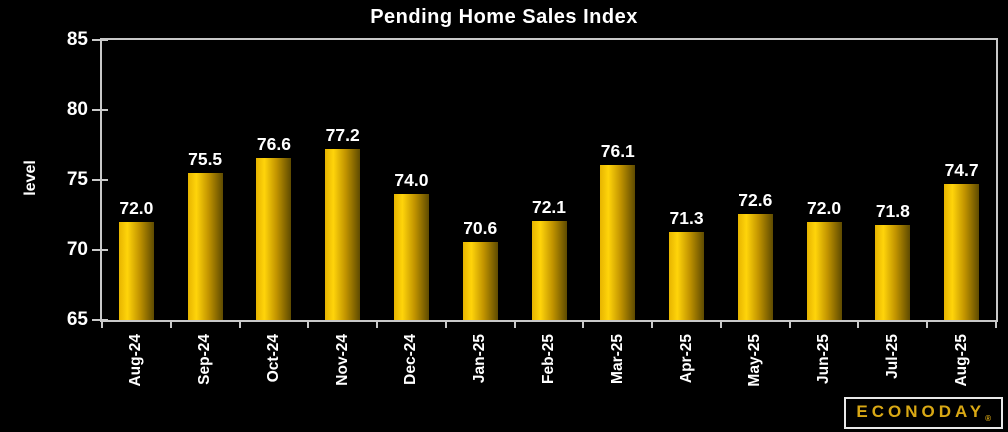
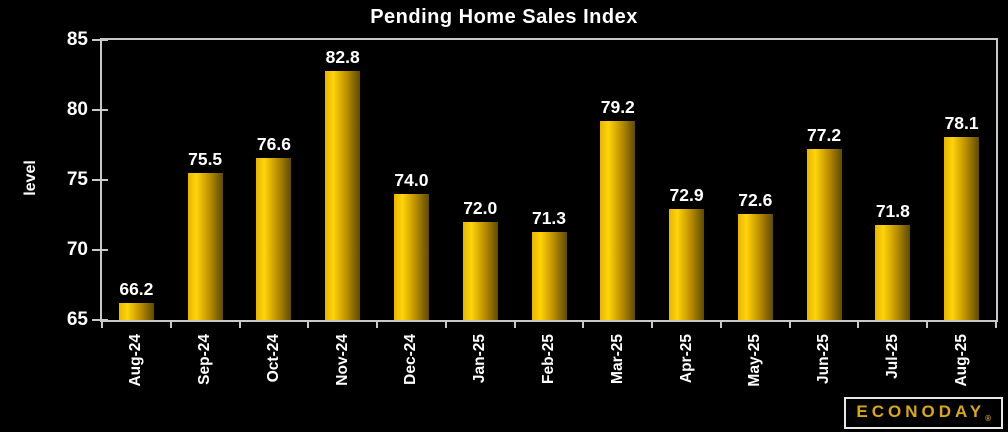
Aug-24: 72.0 -> 66.2
Nov-24: 77.2 -> 82.8
Jan-25: 70.6 -> 72.0
Feb-25: 72.1 -> 71.3
Mar-25: 76.1 -> 79.2
Apr-25: 71.3 -> 72.9
Jun-25: 72.0 -> 77.2
Aug-25: 74.7 -> 78.1
